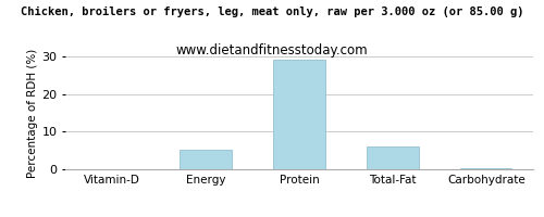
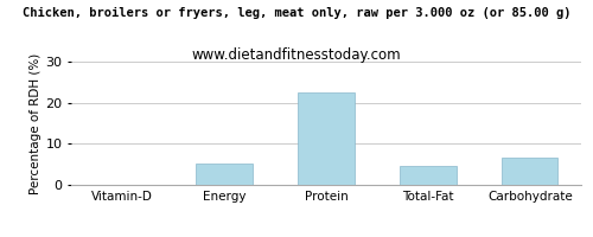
Protein: 29.1 -> 22.5
Total-Fat: 6.1 -> 4.5
Carbohydrate: 0.4 -> 6.5
